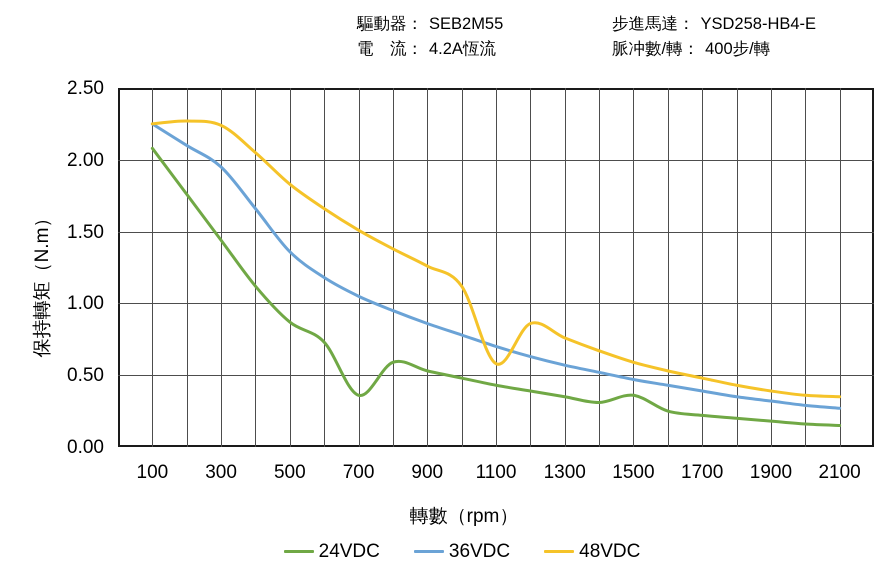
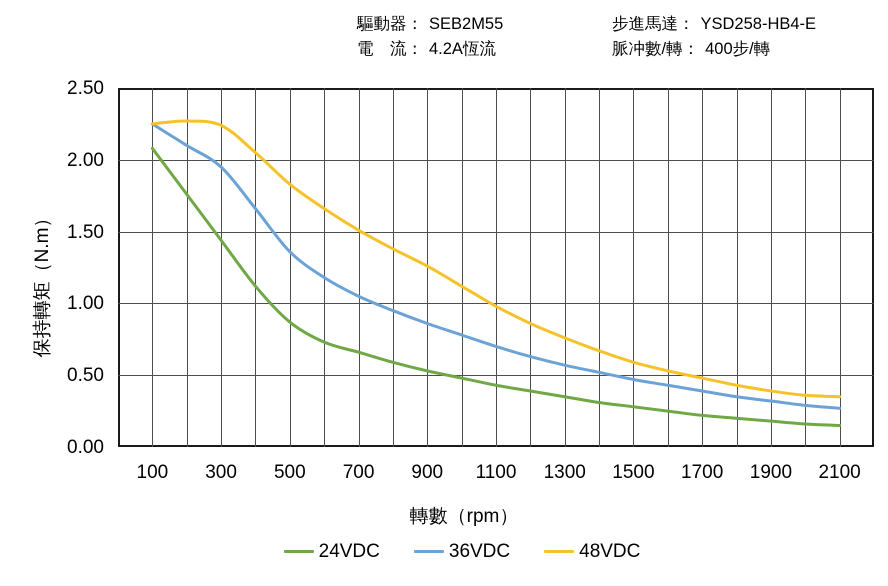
24VDC/700: 0.36 -> 0.66
48VDC/1100: 0.58 -> 0.98
24VDC/1500: 0.36 -> 0.28
